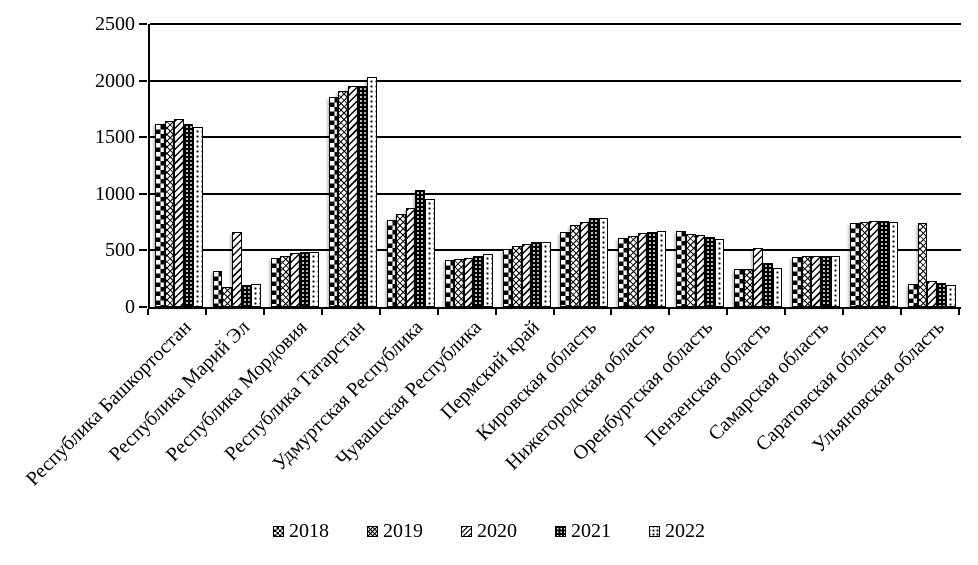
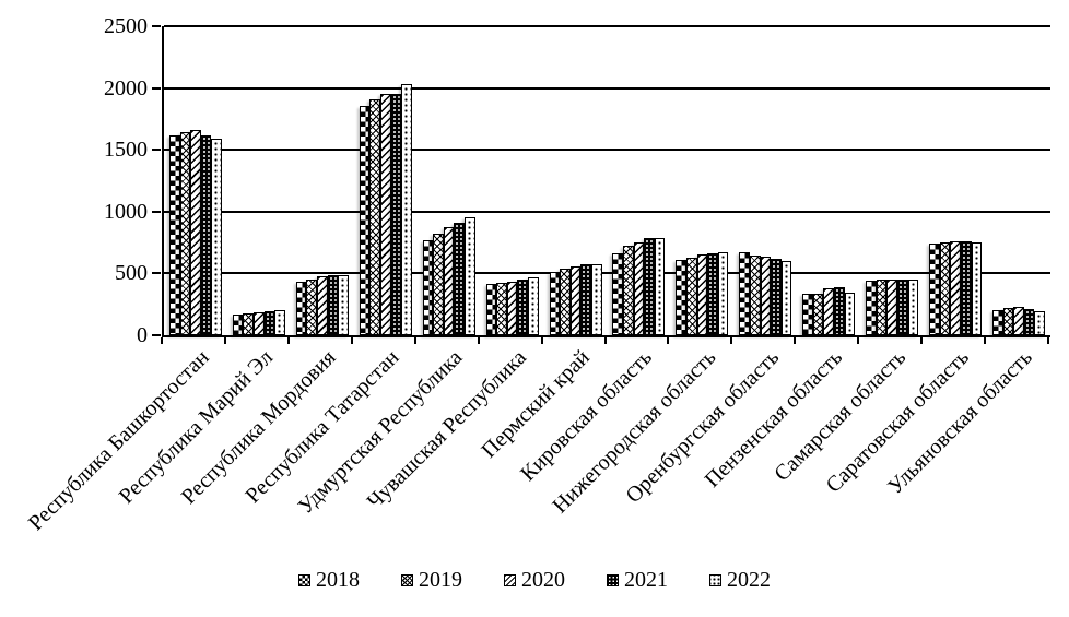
2018/Республика Марий Эл: 320 -> 170
2020/Республика Марий Эл: 660 -> 190
2021/Удмуртская Республика: 1030 -> 910
2020/Пензенская область: 520 -> 380
2019/Ульяновская область: 740 -> 220
